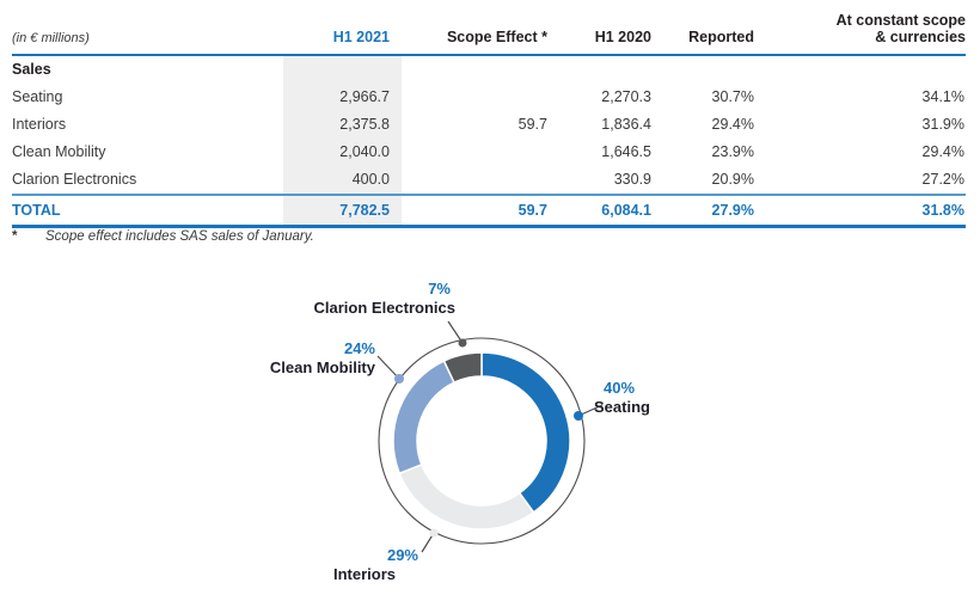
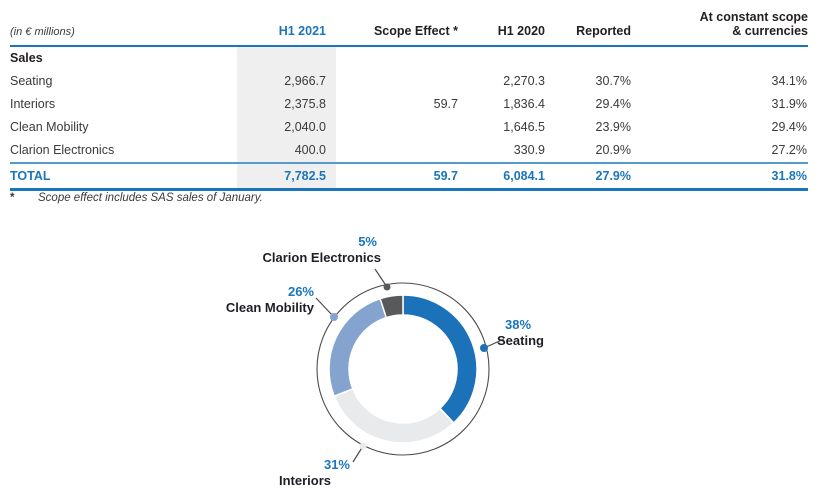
Seating: 40% -> 38%
Interiors: 29% -> 31%
Clean Mobility: 24% -> 26%
Clarion Electronics: 7% -> 5%
